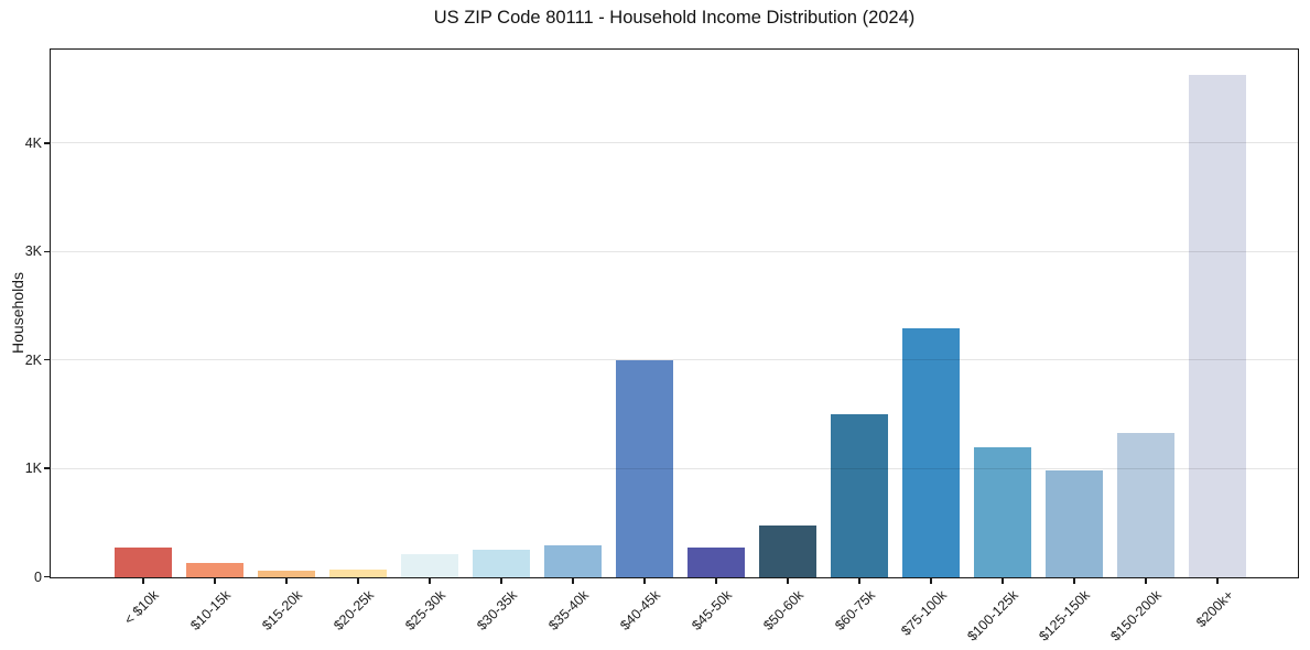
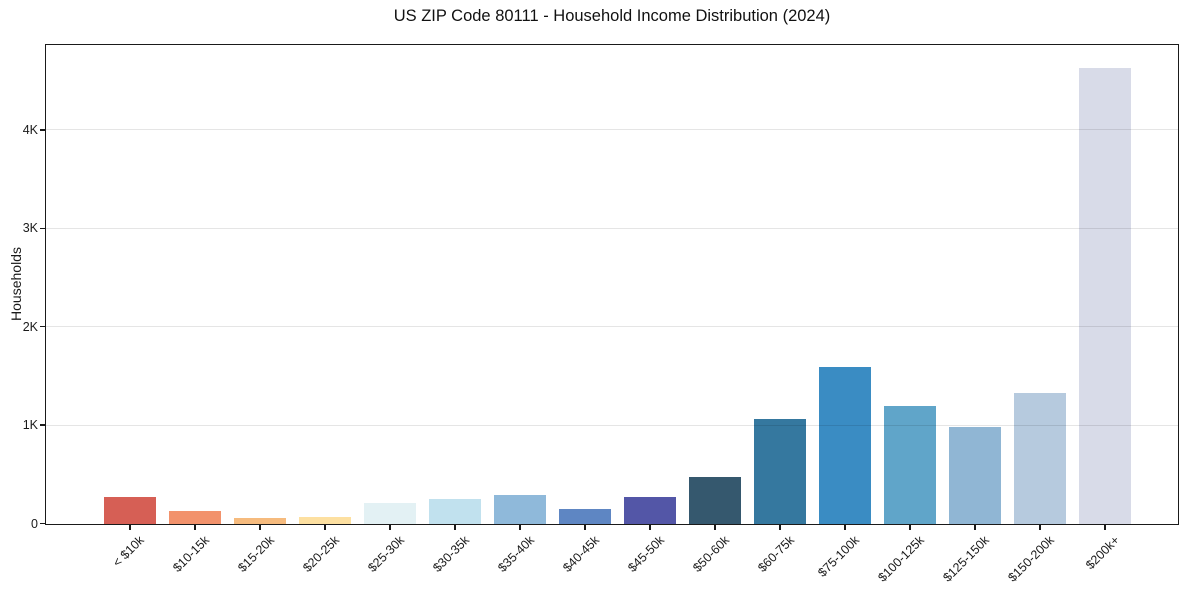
$40-45k: 2.0K -> 0.2K
$60-75k: 1.5K -> 1.1K
$75-100k: 2.3K -> 1.6K
